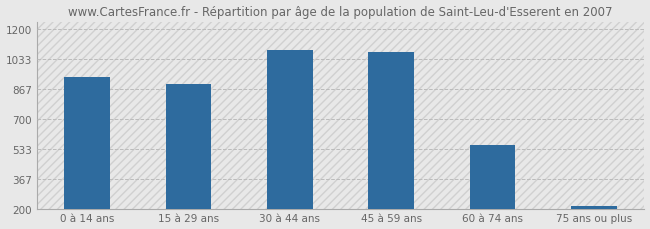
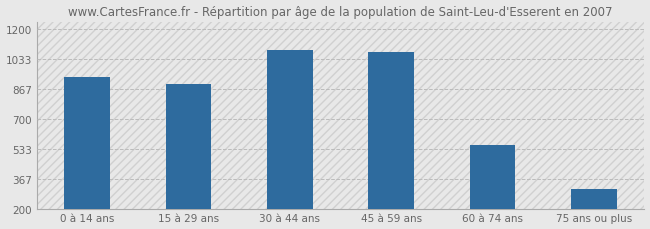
75 ans ou plus: 220 -> 310
